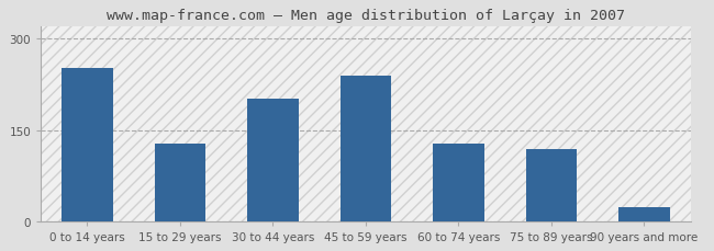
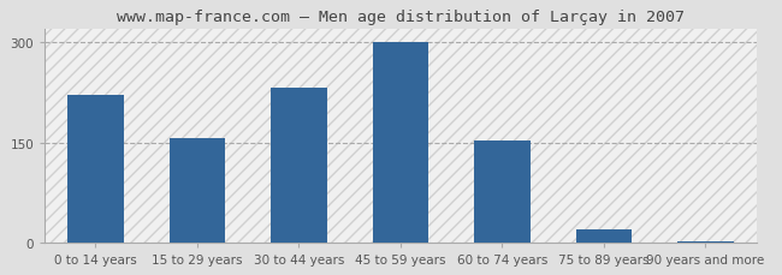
0 to 14 years: 252 -> 222
15 to 29 years: 128 -> 157
30 to 44 years: 202 -> 232
45 to 59 years: 240 -> 300
60 to 74 years: 128 -> 153
75 to 89 years: 118 -> 20
90 years and more: 22 -> 2
